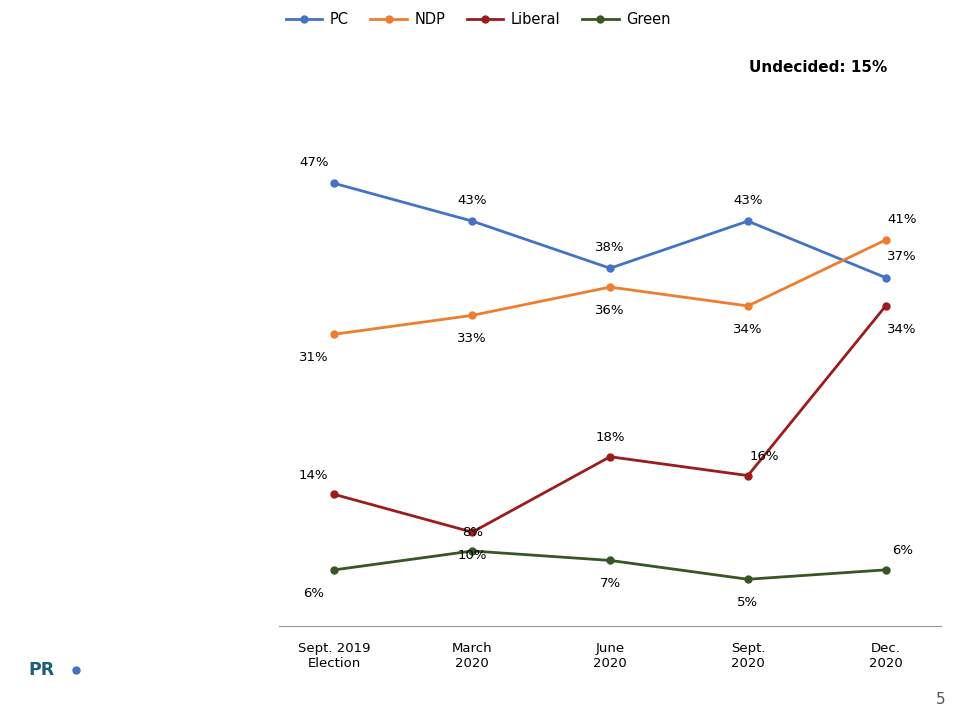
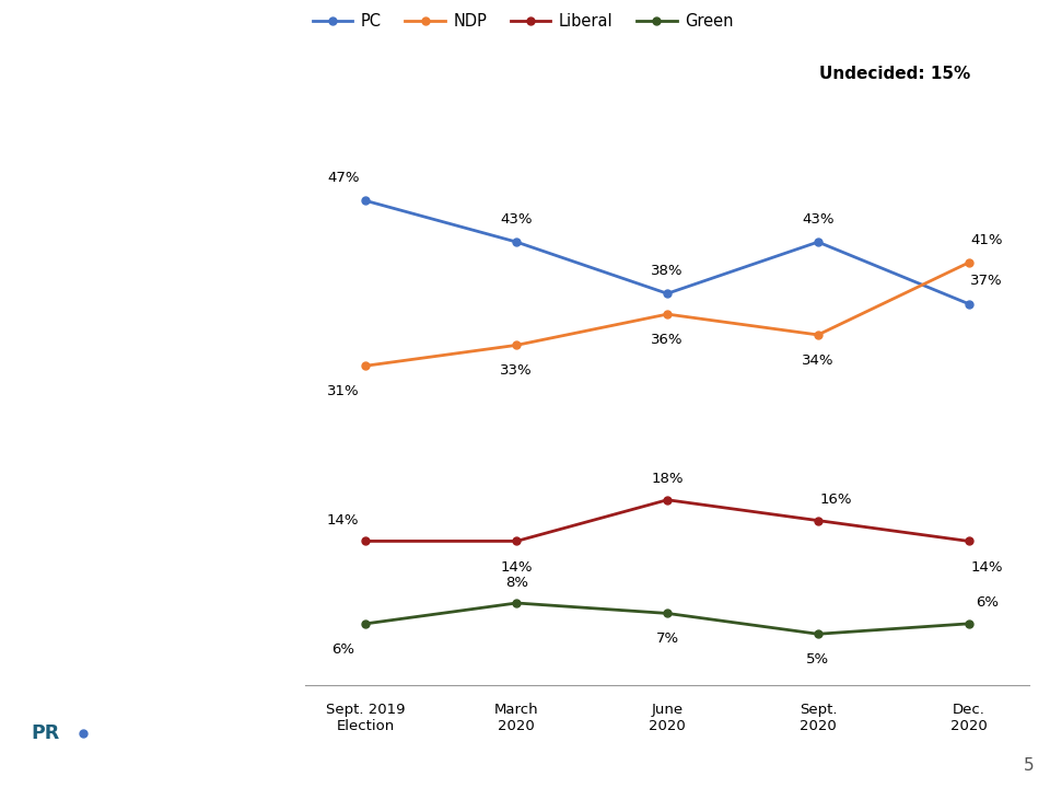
Liberal/March 2020: 10% -> 14%
Liberal/Dec. 2020: 34% -> 14%
